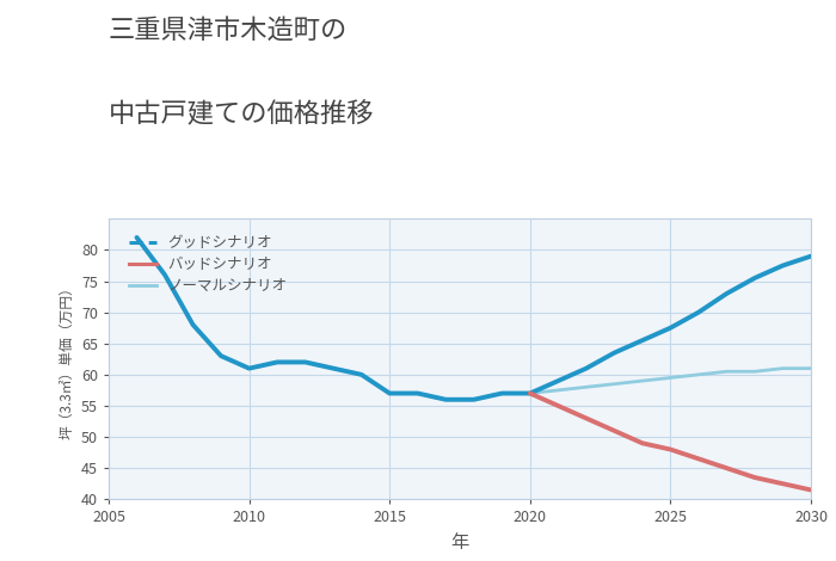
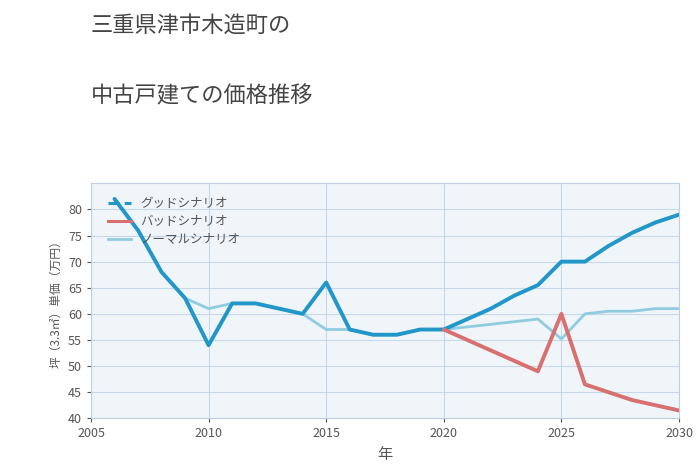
グッドシナリオ/2010: 61.0 -> 54.0
グッドシナリオ/2015: 57.0 -> 66.0
グッドシナリオ/2025: 67.5 -> 70.0
バッドシナリオ/2025: 48.0 -> 60.0
ノーマルシナリオ/2025: 59.5 -> 55.2
